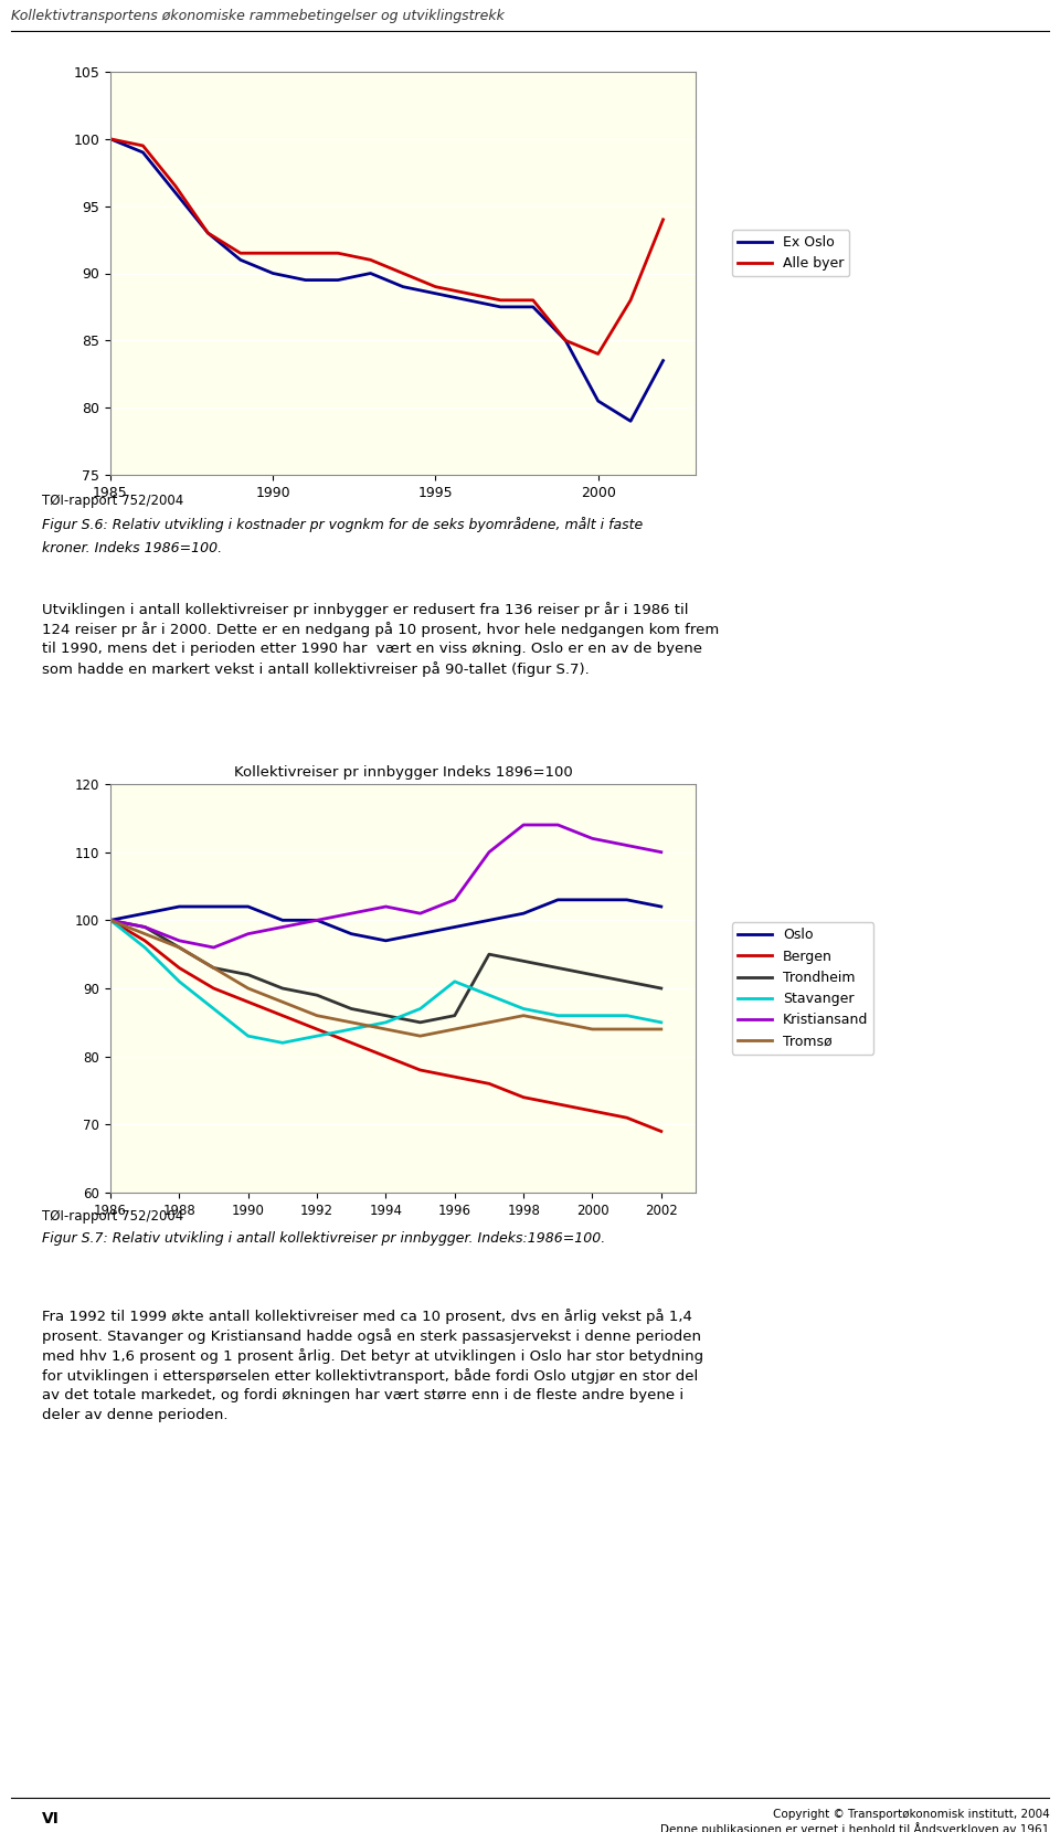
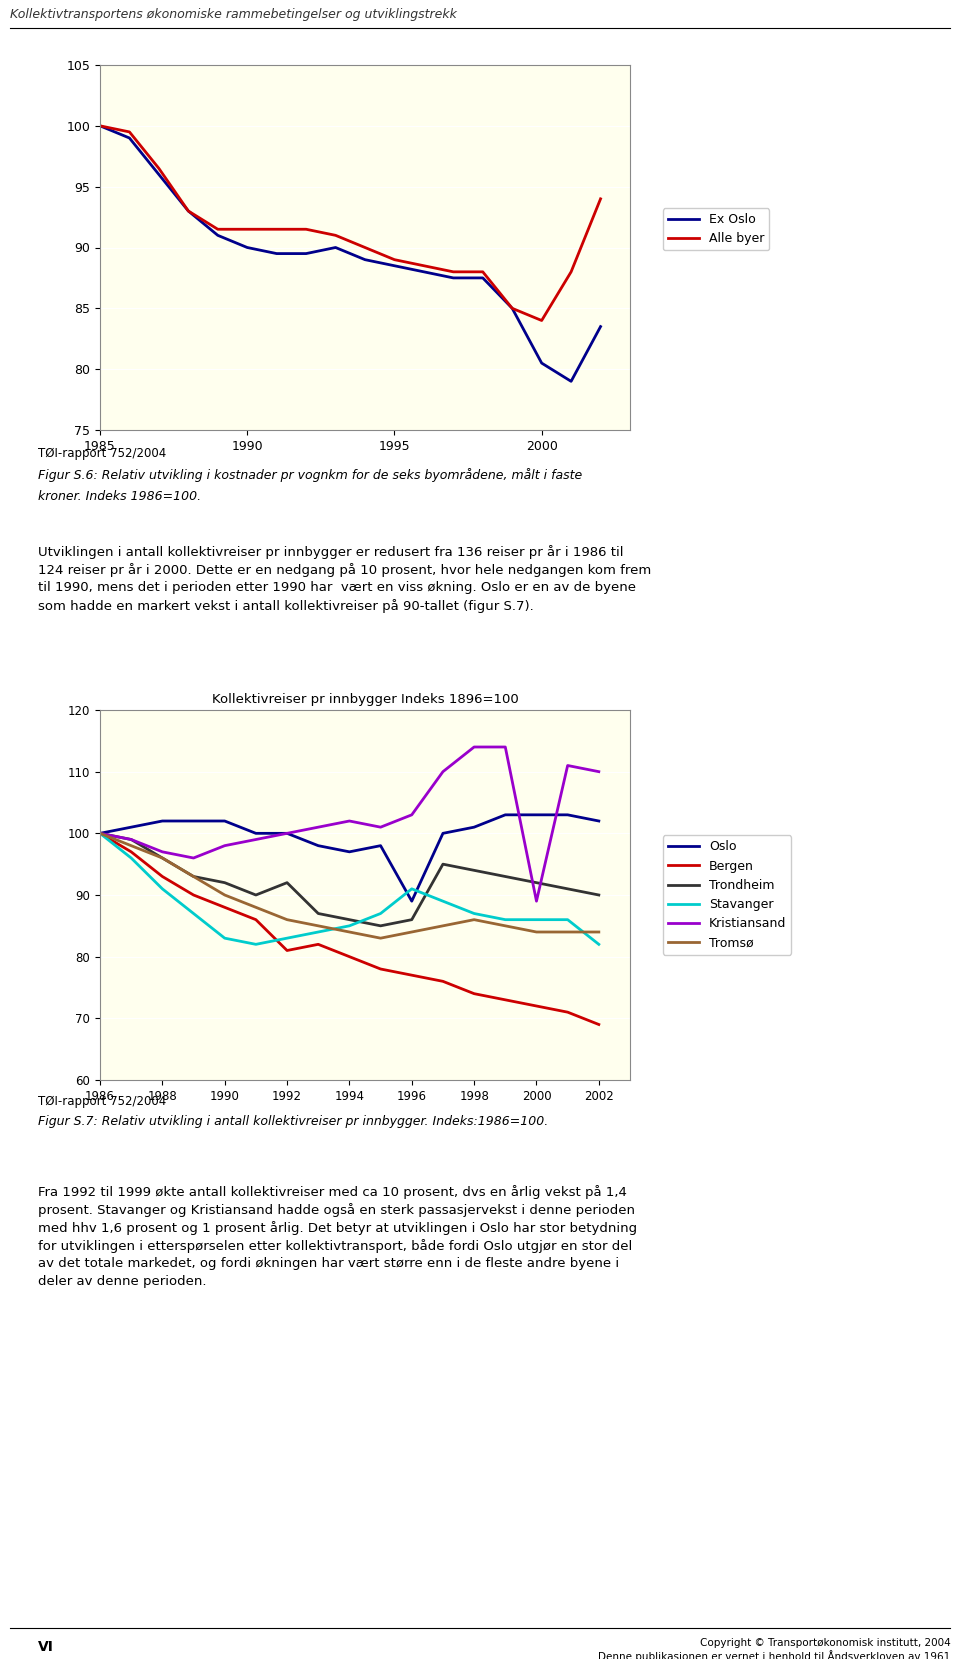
Kollektivreiser pr innbygger Indeks 1896=100/Bergen/1992: 84 -> 81
Kollektivreiser pr innbygger Indeks 1896=100/Trondheim/1992: 89 -> 92
Kollektivreiser pr innbygger Indeks 1896=100/Oslo/1996: 99 -> 89
Kollektivreiser pr innbygger Indeks 1896=100/Kristiansand/2000: 112 -> 89
Kollektivreiser pr innbygger Indeks 1896=100/Stavanger/2002: 85 -> 82
